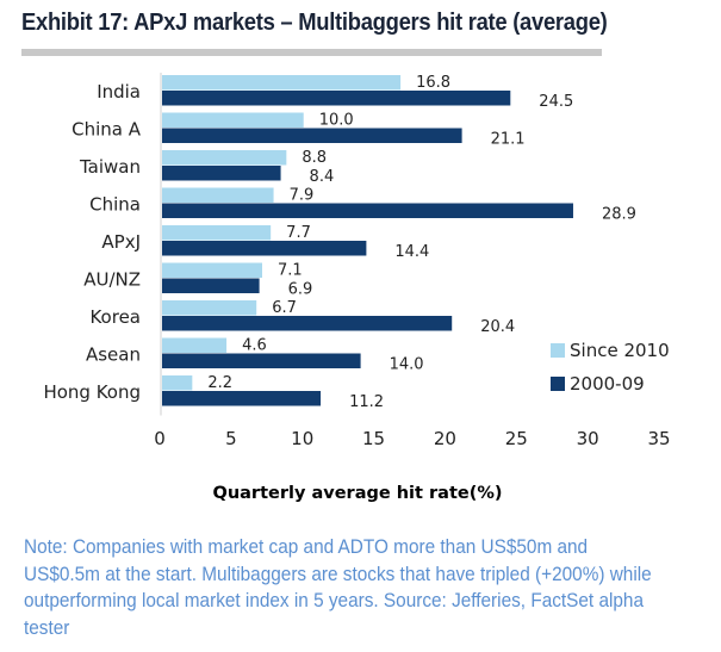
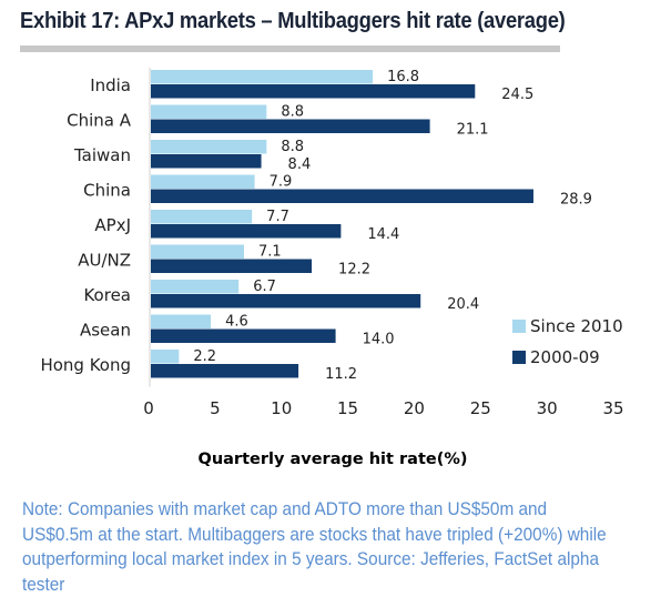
Since 2010/China A: 10.0 -> 8.8
2000-09/AU/NZ: 6.9 -> 12.2
